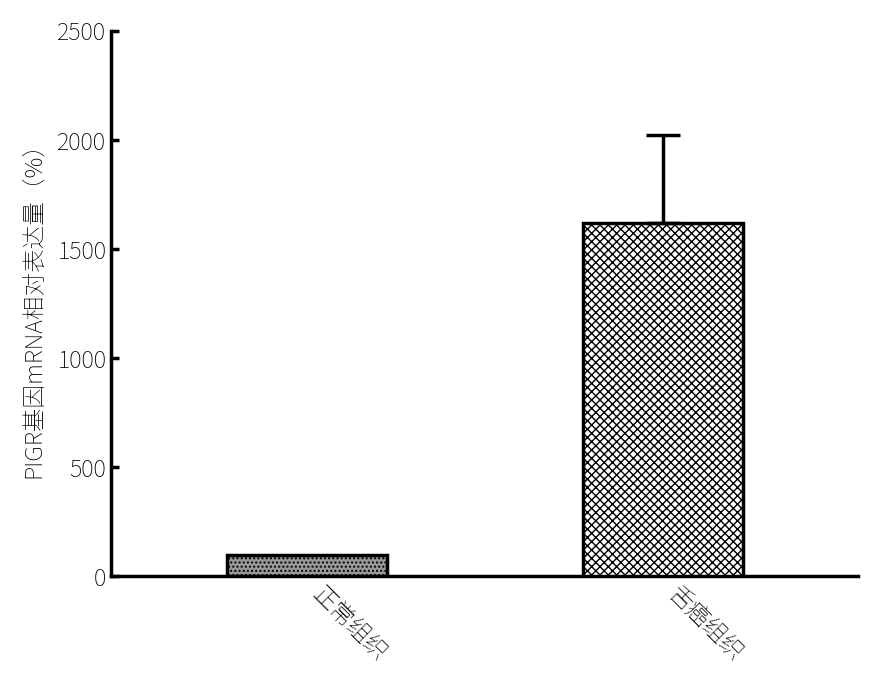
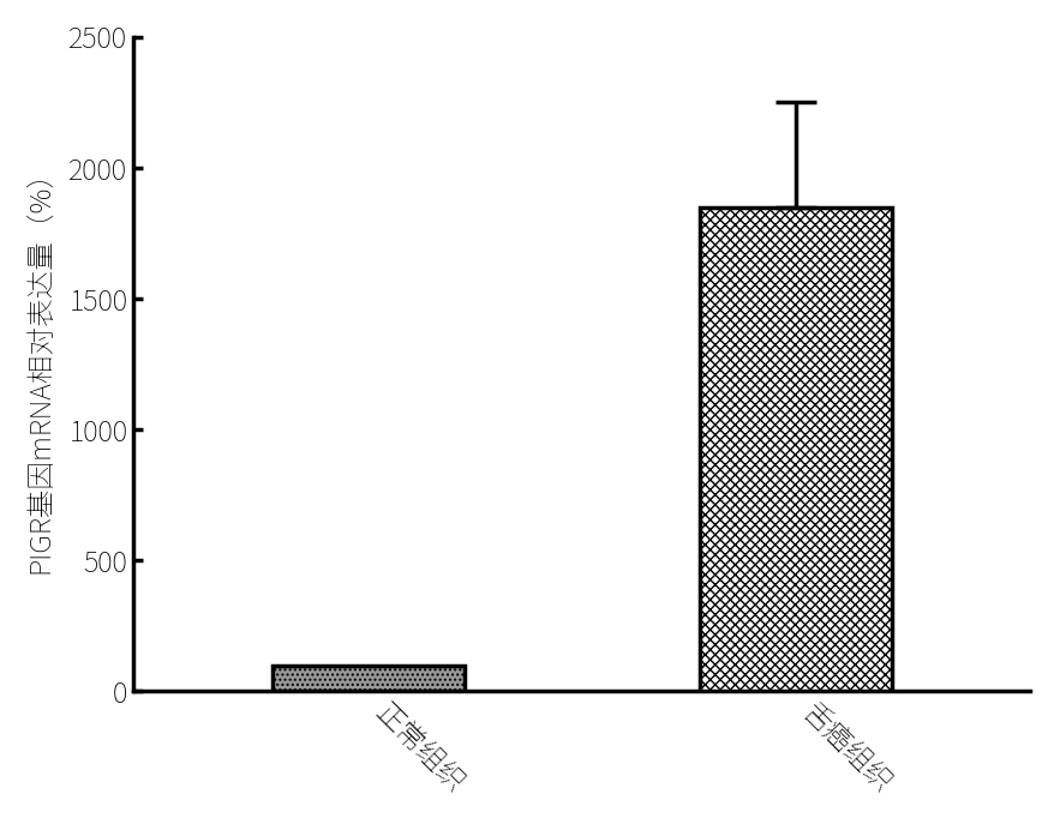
舌癌组织: 1620 -> 1850
